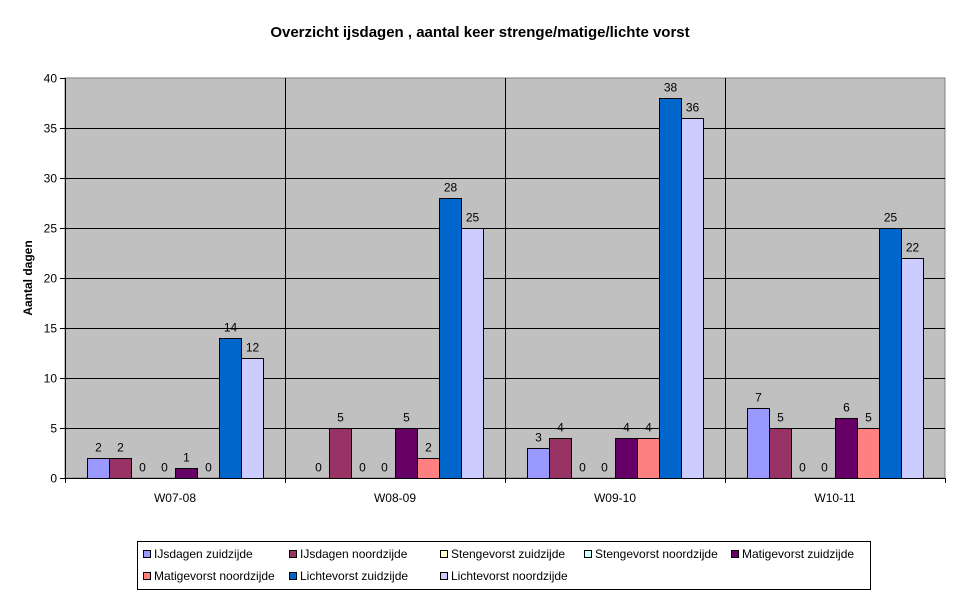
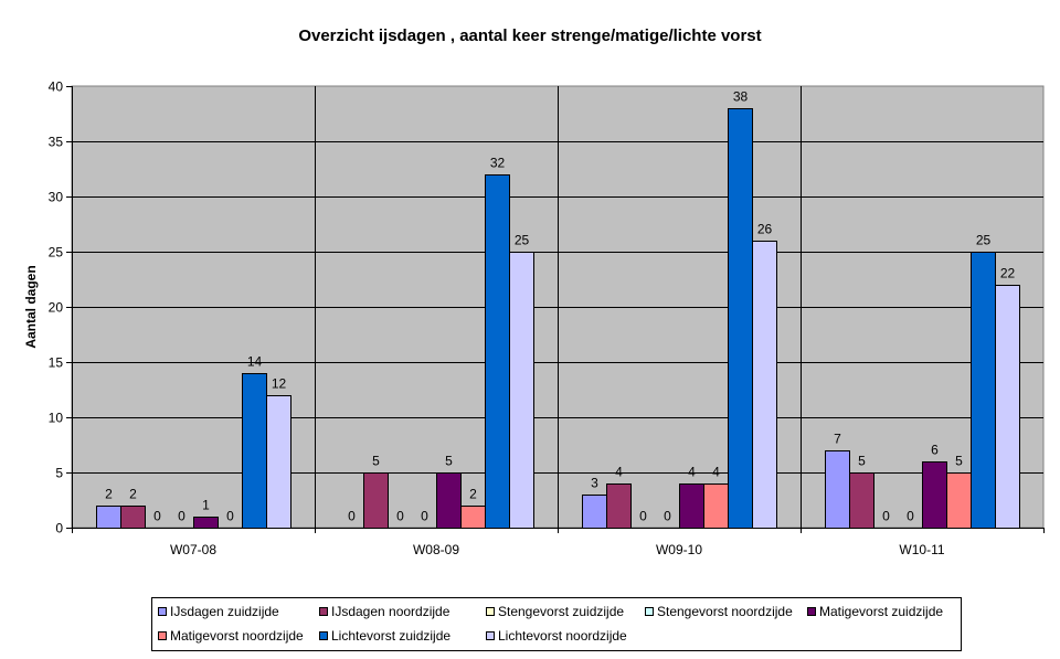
Lichtevorst zuidzijde/W08-09: 28 -> 32
Lichtevorst noordzijde/W09-10: 36 -> 26
